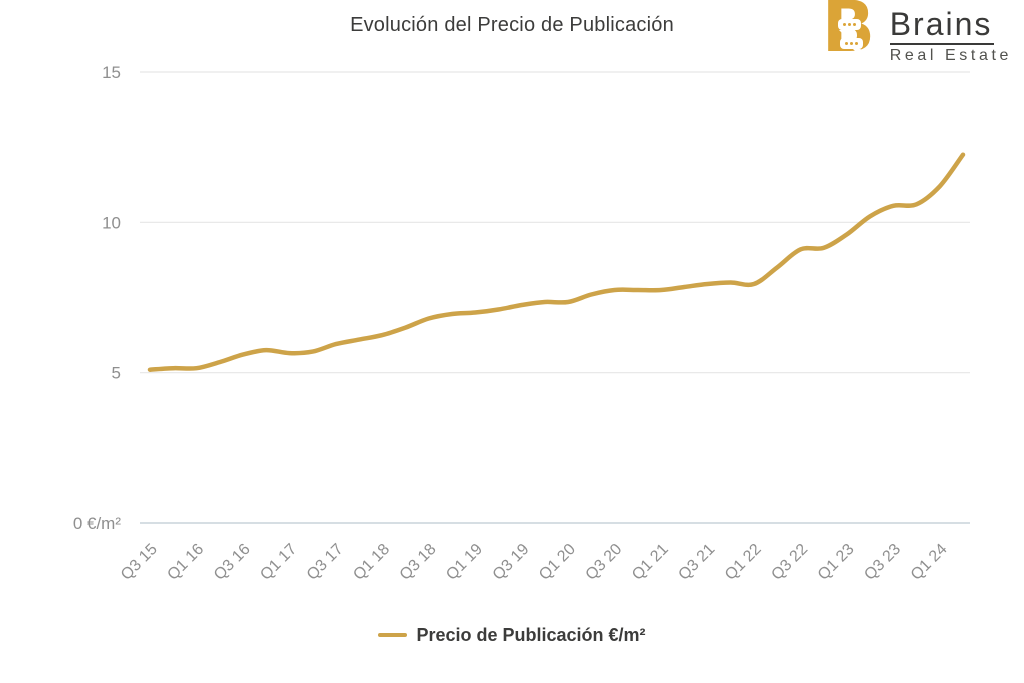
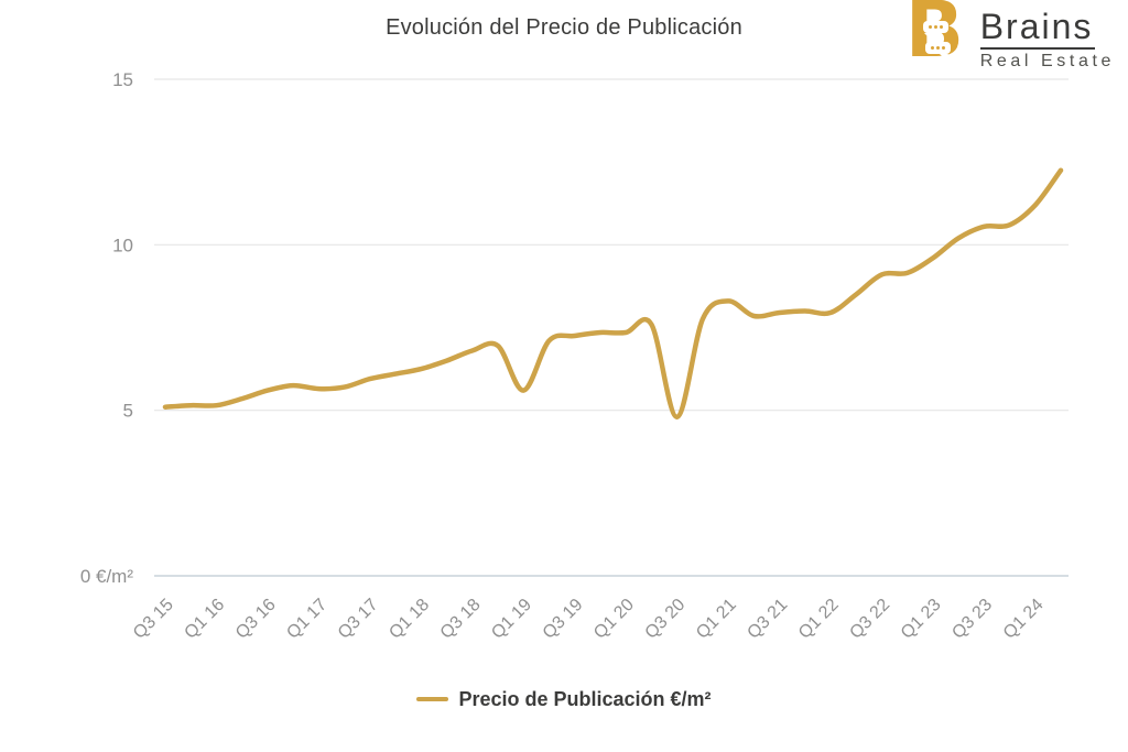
Q1 19: 7.0 -> 5.6
Q3 20: 7.8 -> 4.8
Q1 21: 7.8 -> 8.3
